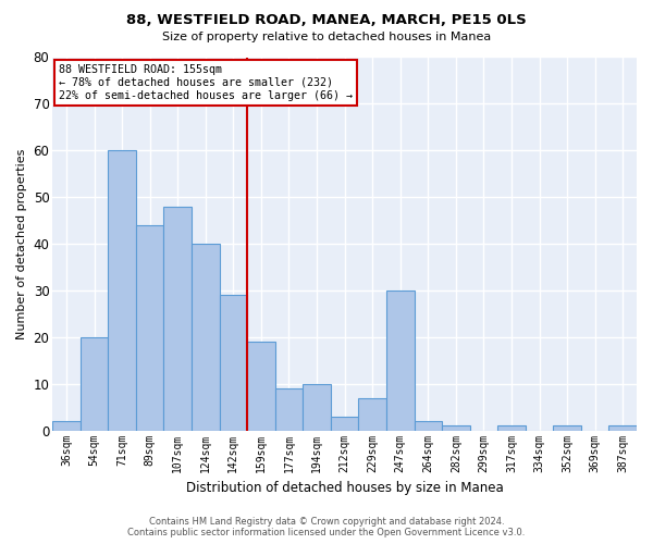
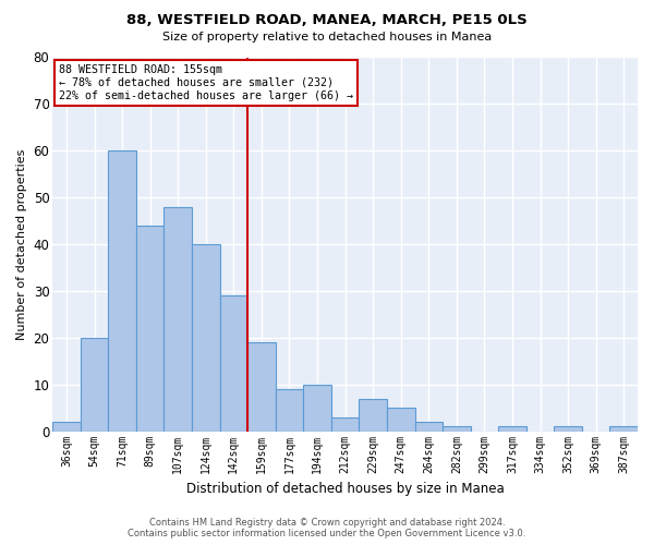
247sqm: 30 -> 5
